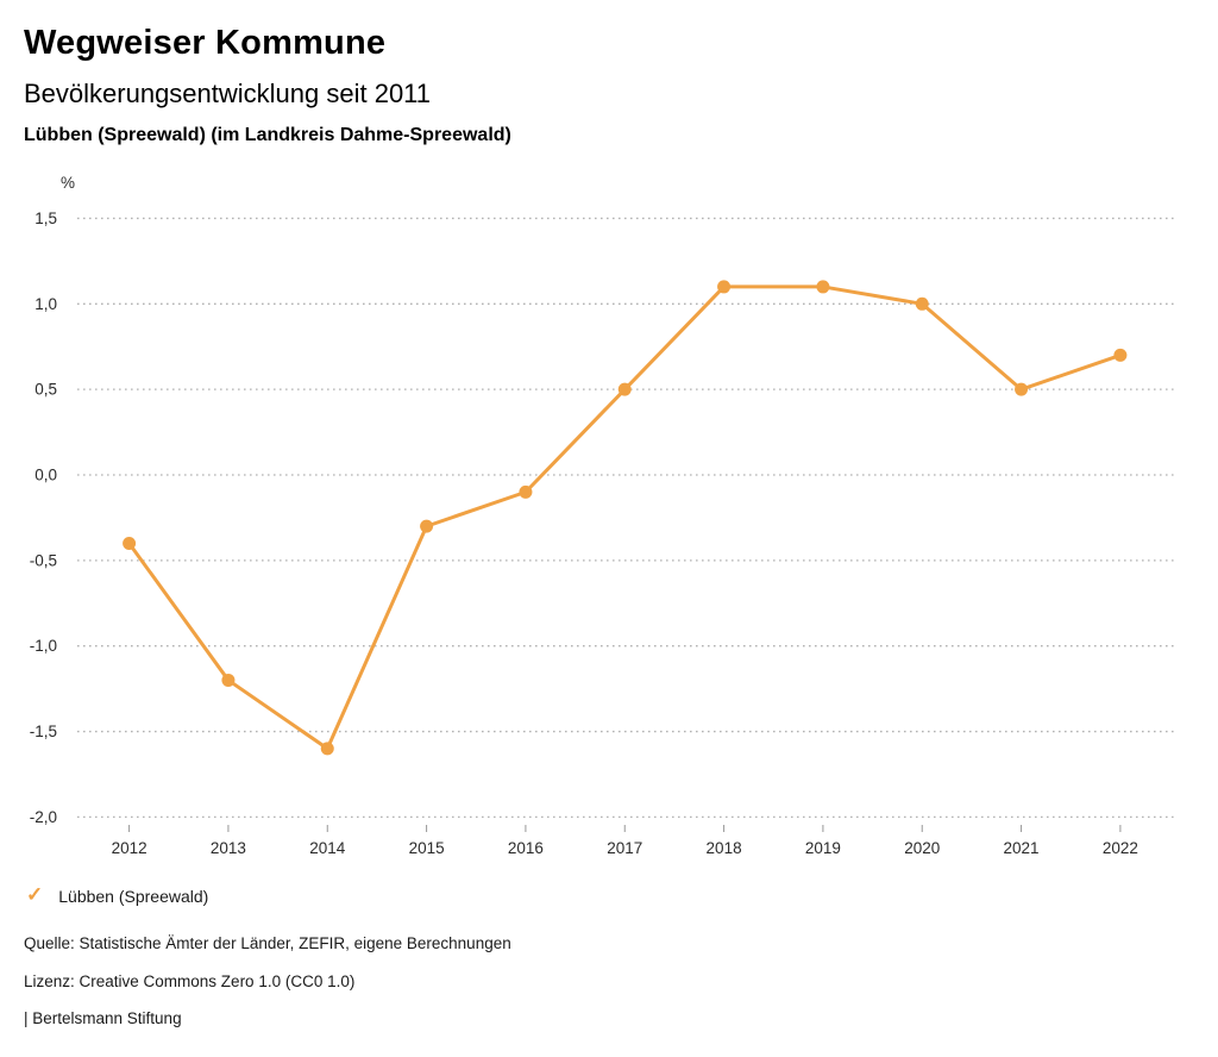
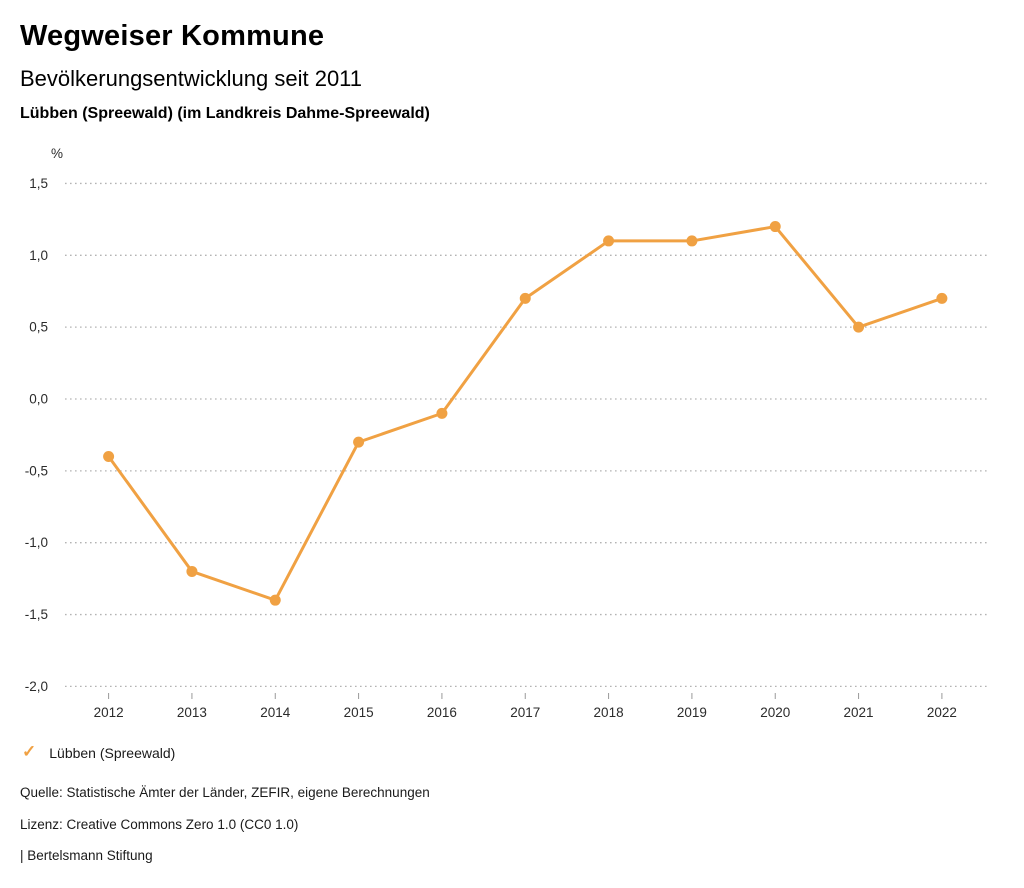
2014: -1,6 -> -1,4
2017: 0,5 -> 0,7
2020: 1,0 -> 1,2
